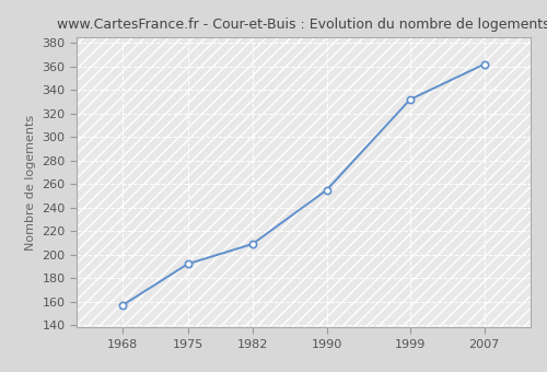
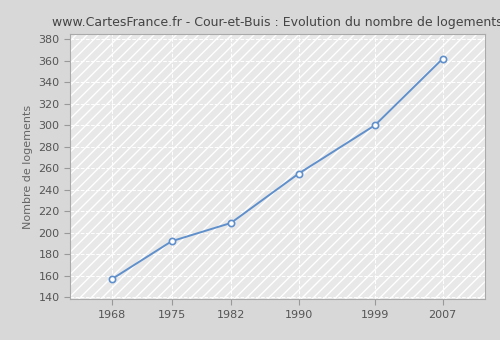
1999: 332 -> 300
